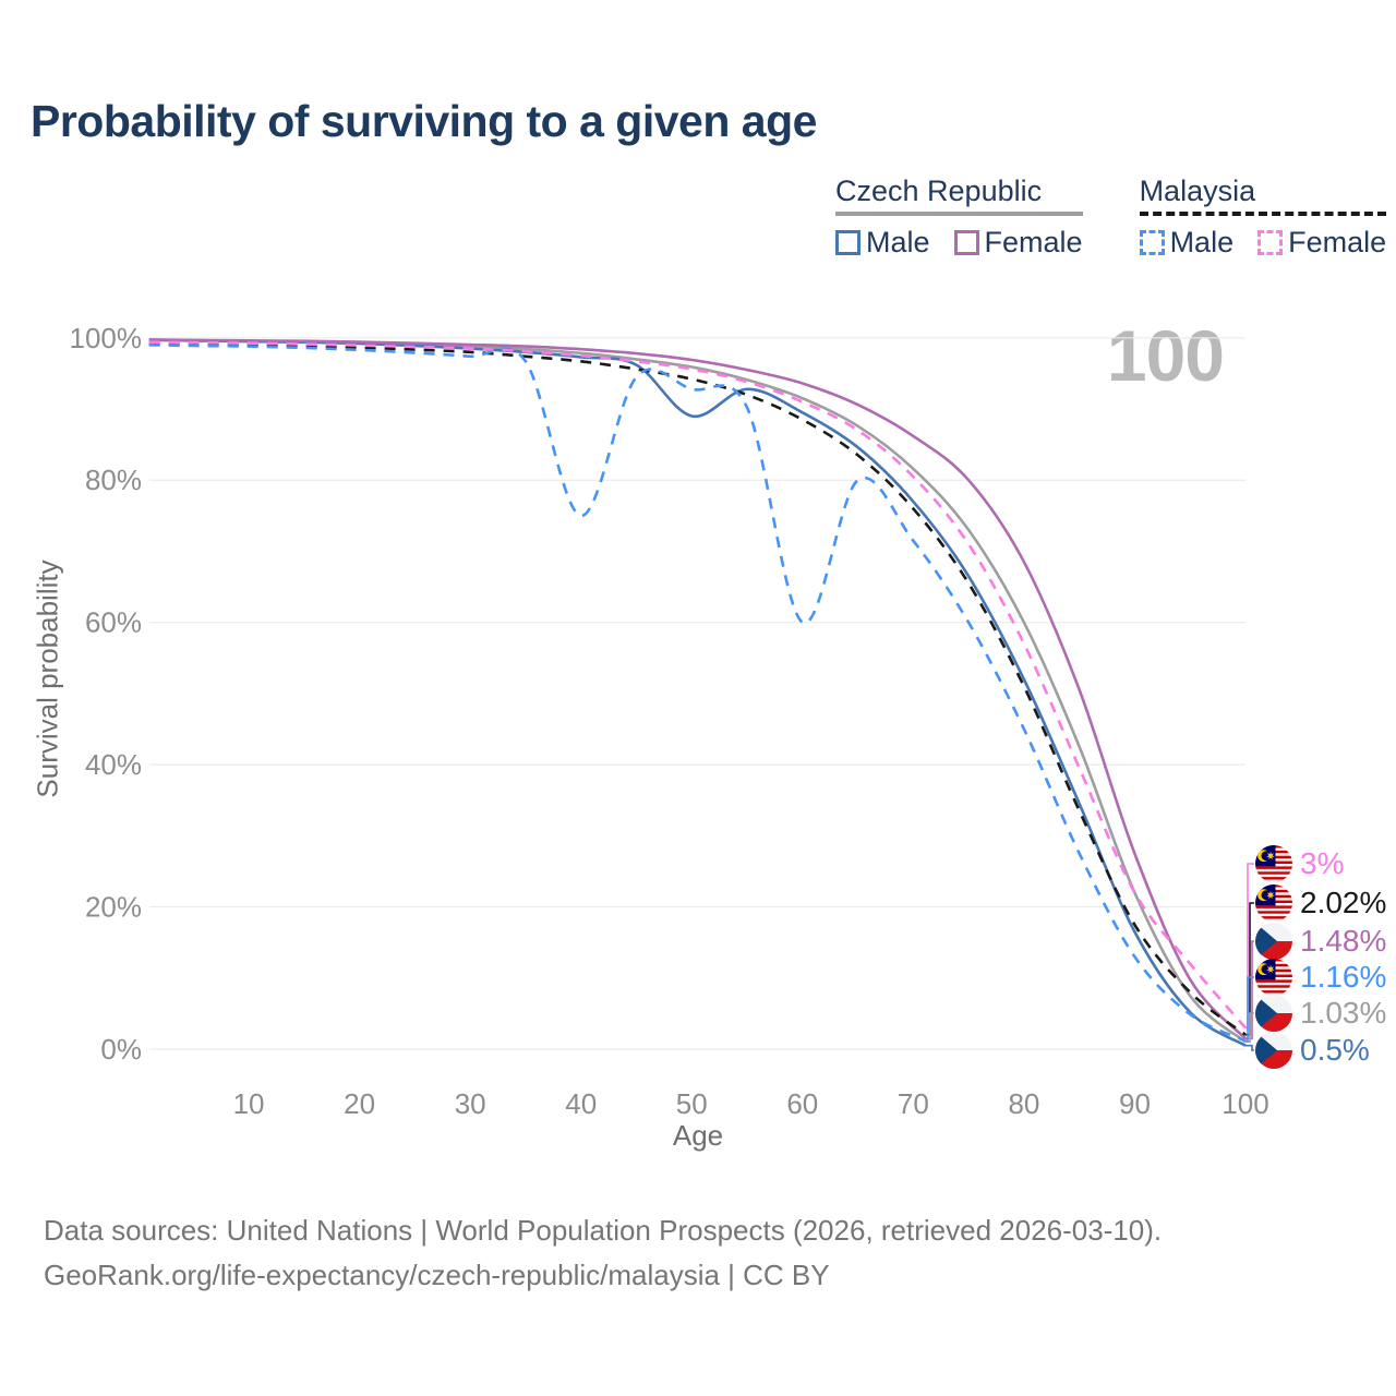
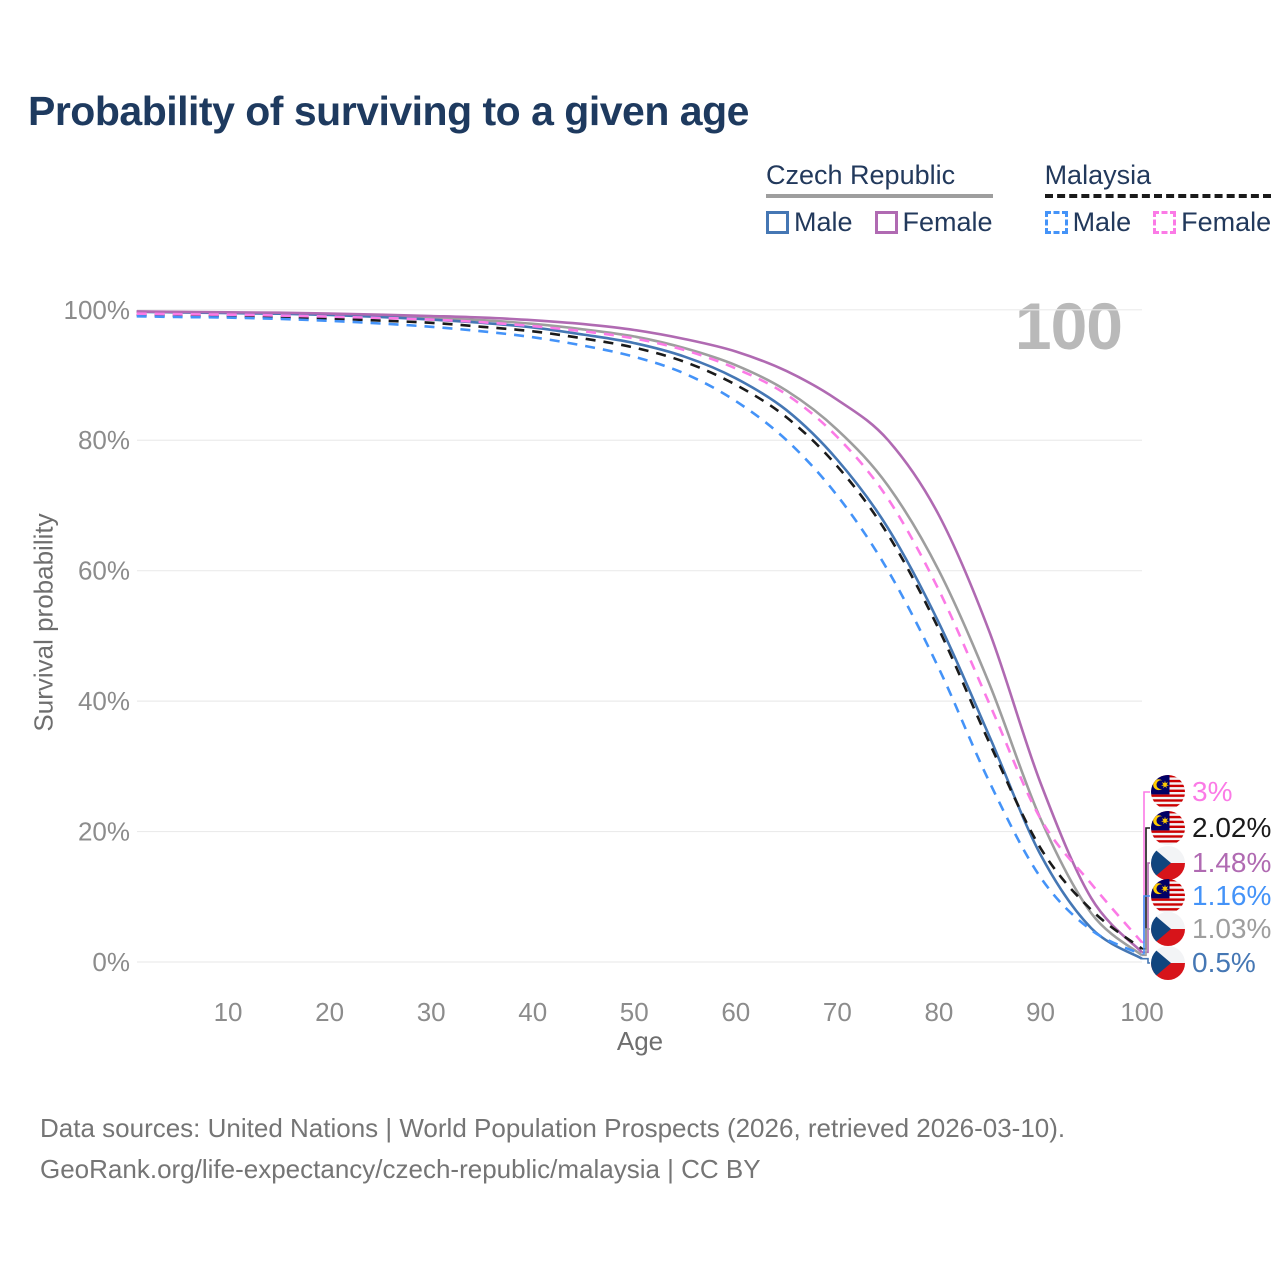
Malaysia Male/40: 75% -> 96%
Czech Republic Male/50: 89% -> 95%
Malaysia Male/60: 60% -> 86%
